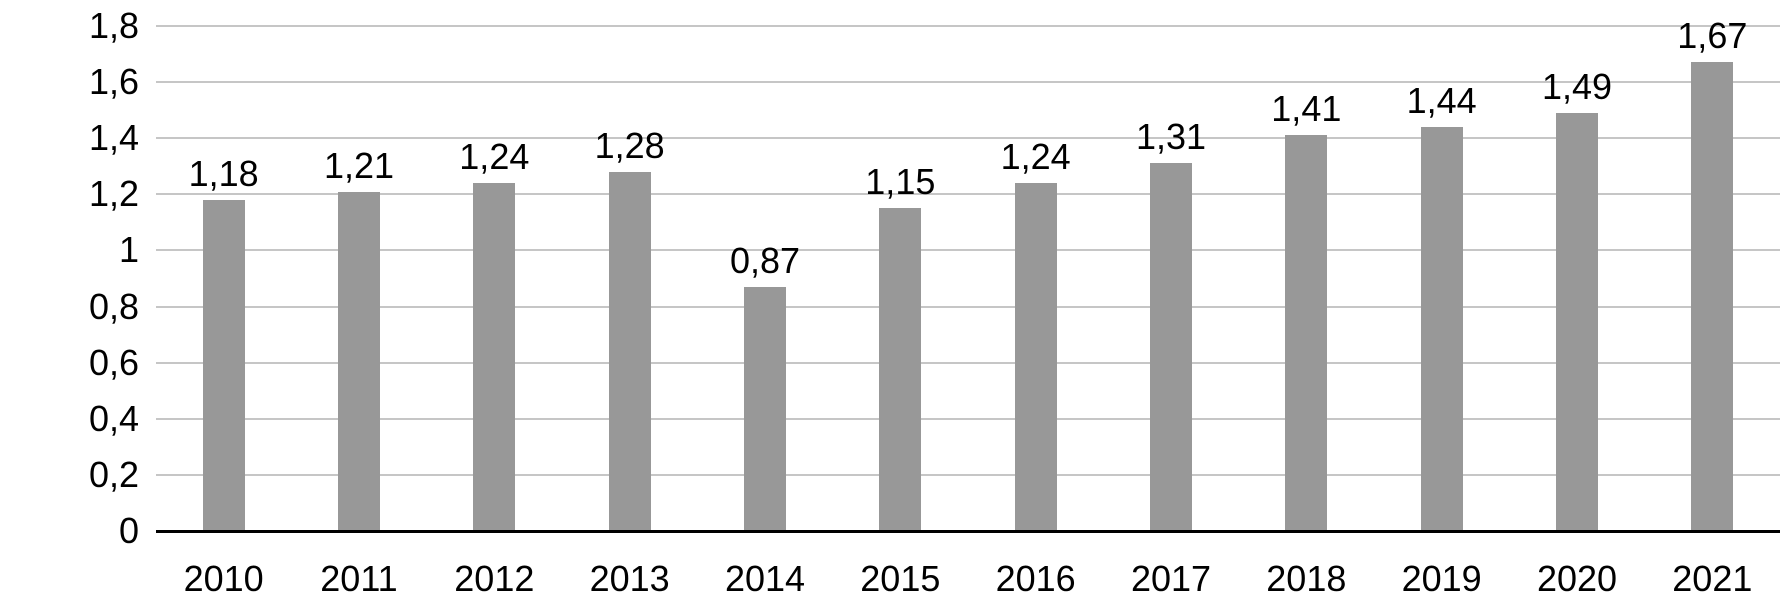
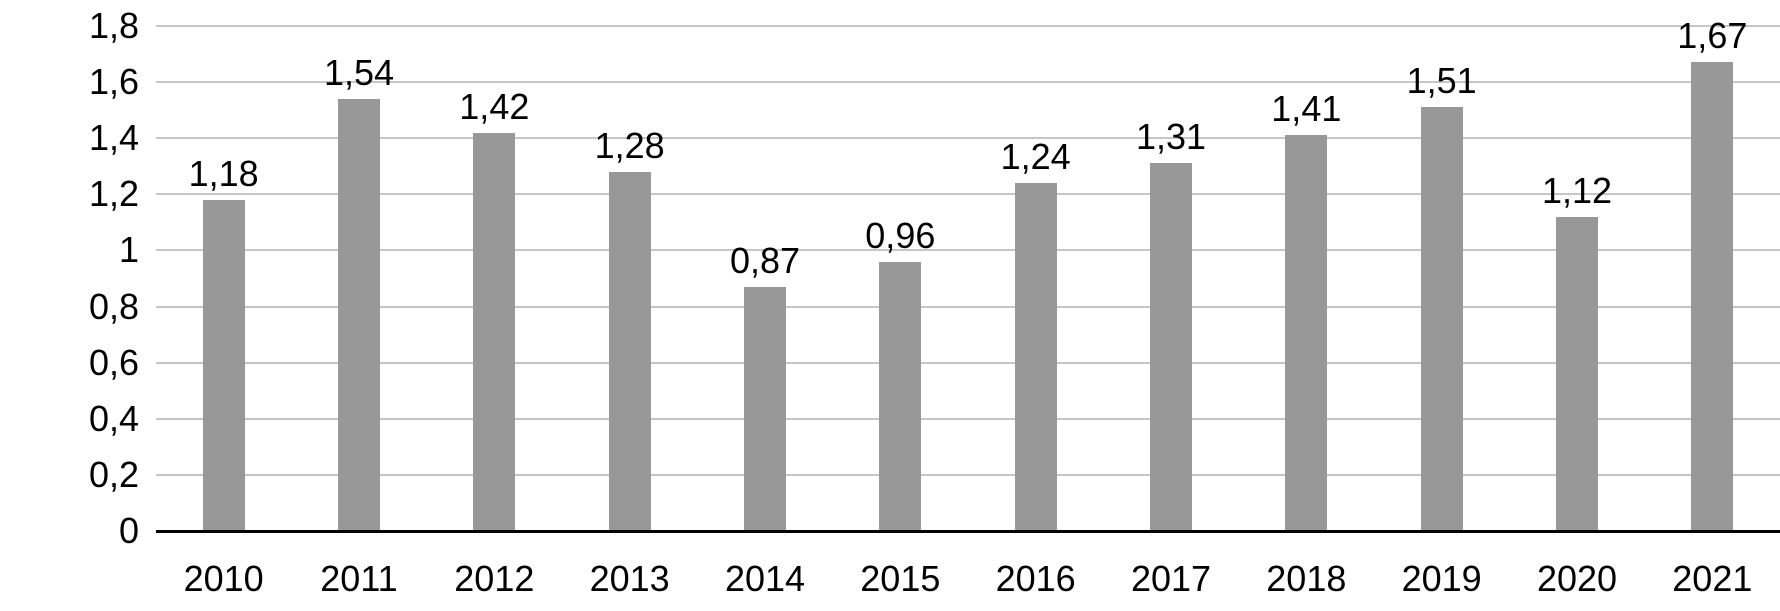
2011: 1,21 -> 1,54
2012: 1,24 -> 1,42
2015: 1,15 -> 0,96
2019: 1,44 -> 1,51
2020: 1,49 -> 1,12
